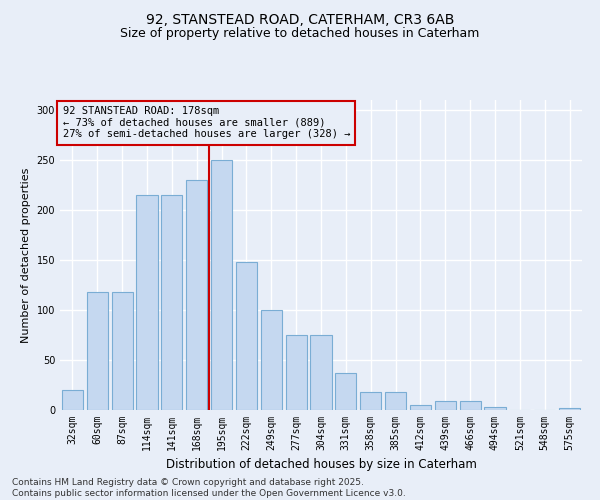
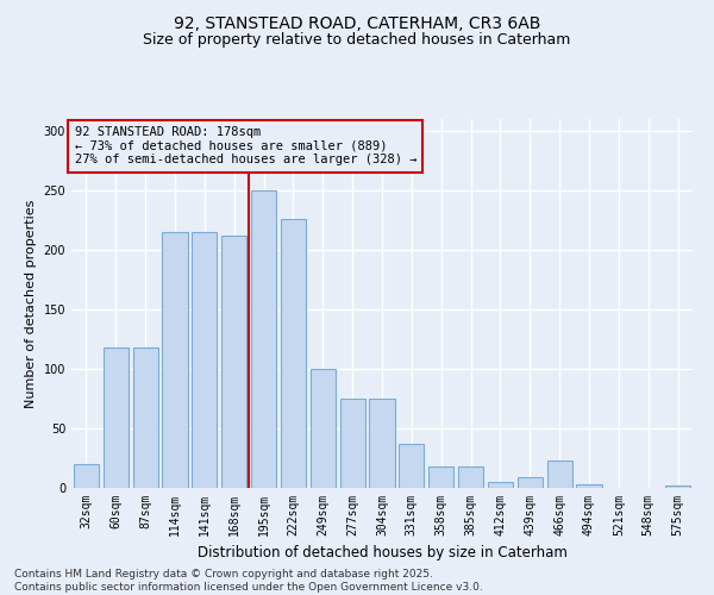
168sqm: 230 -> 212
222sqm: 148 -> 226
466sqm: 9 -> 23
